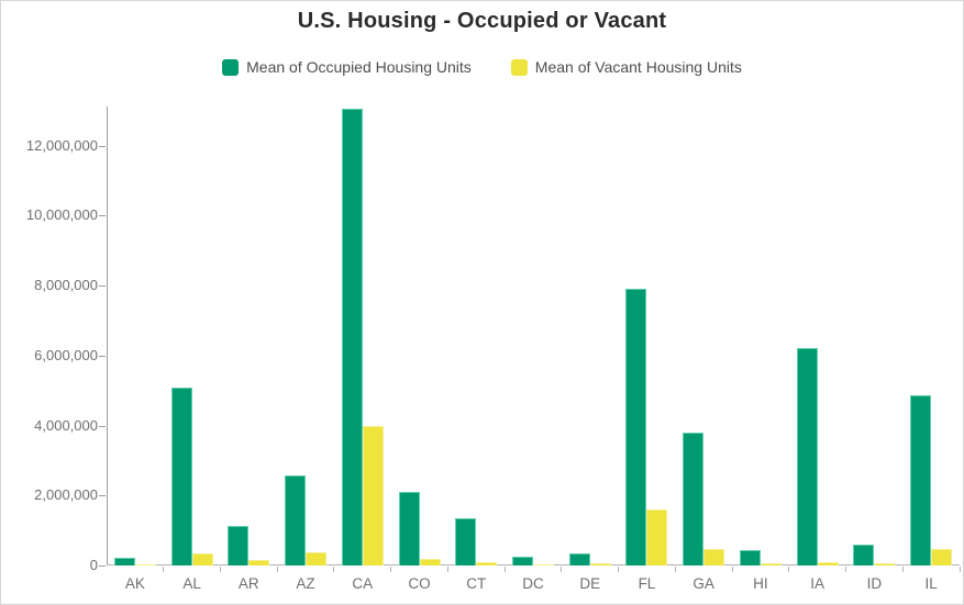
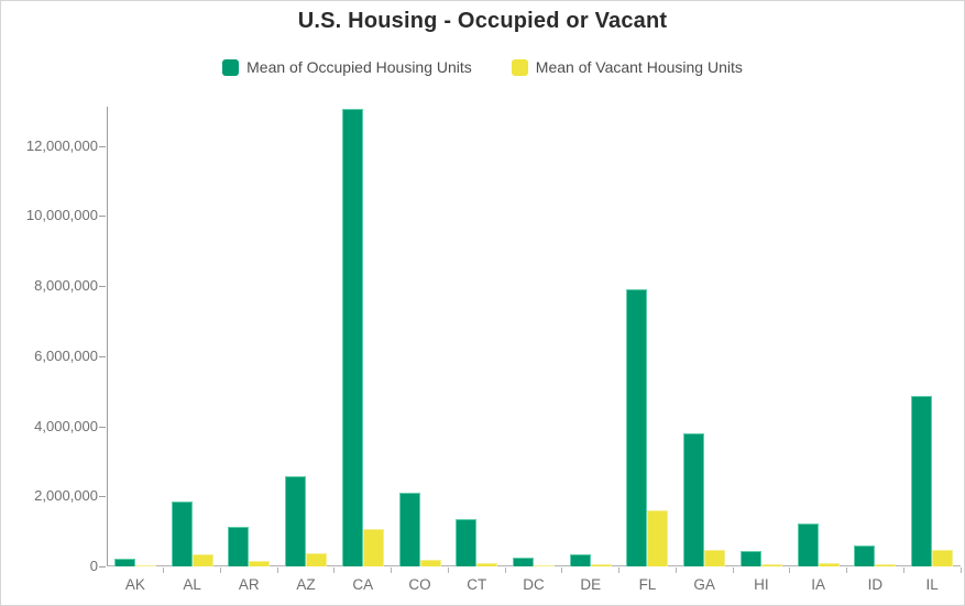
Mean of Occupied Housing Units/AL: 5100000 -> 1800000
Mean of Vacant Housing Units/CA: 4000000 -> 1100000
Mean of Occupied Housing Units/IA: 6200000 -> 1200000
